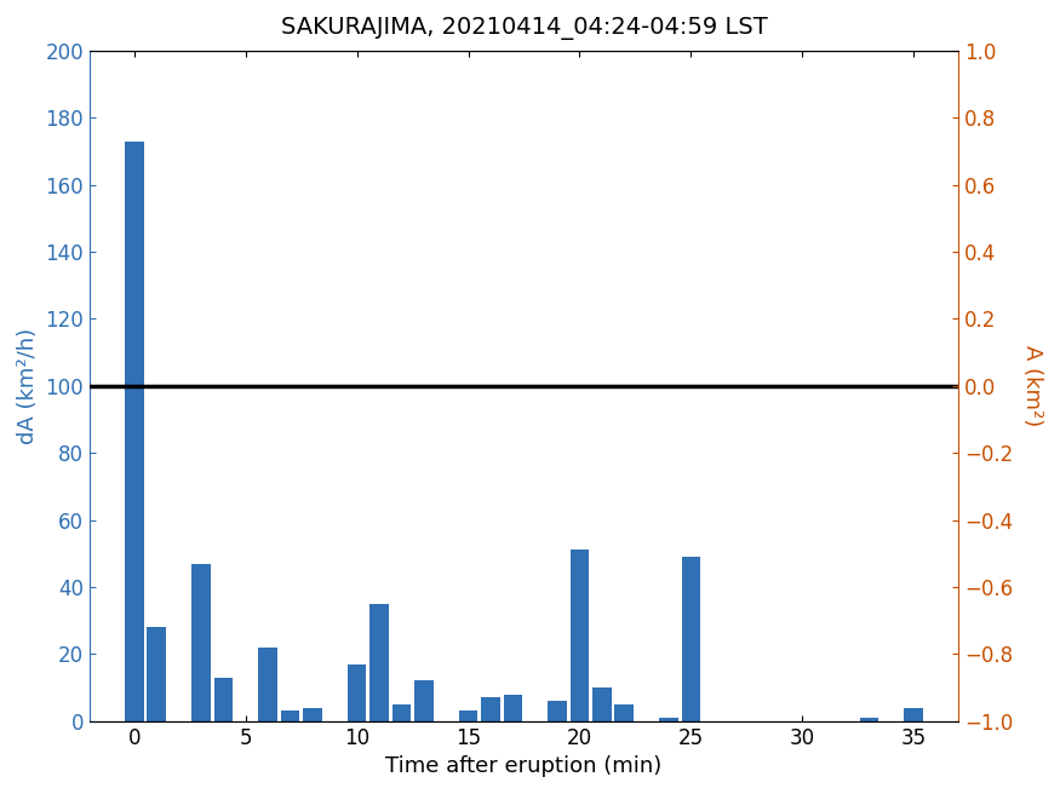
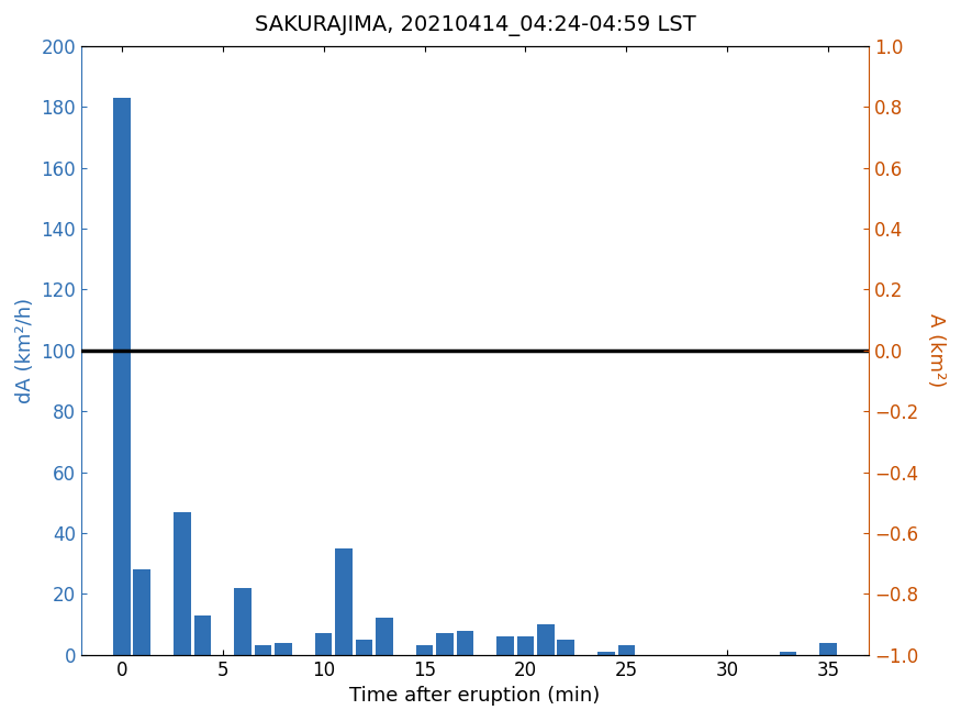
0: 173 -> 183
10: 17 -> 7
20: 51 -> 6
25: 49 -> 3
